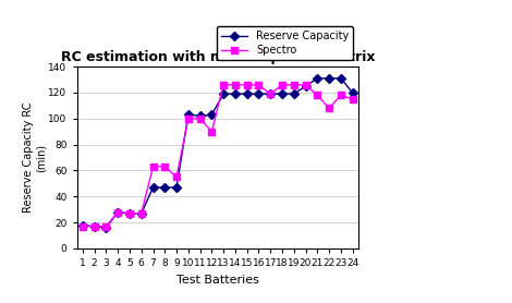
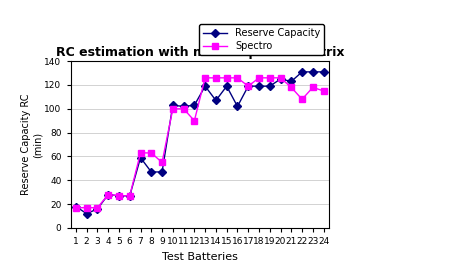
Reserve Capacity/2: 17 -> 12
Reserve Capacity/7: 47 -> 59
Reserve Capacity/14: 119 -> 107
Reserve Capacity/16: 119 -> 102
Reserve Capacity/21: 131 -> 123
Reserve Capacity/24: 120 -> 131
